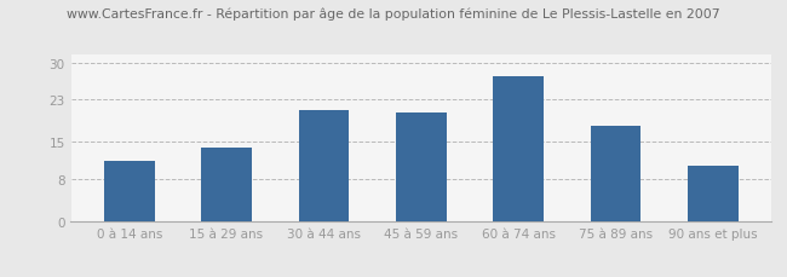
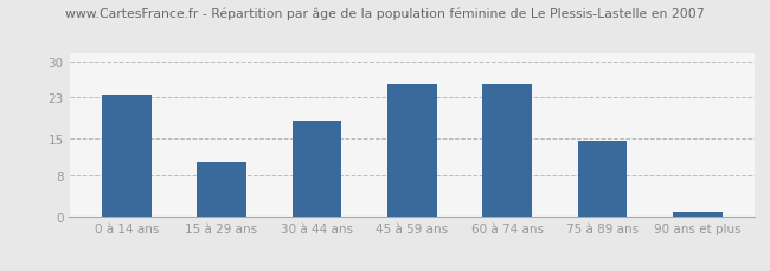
0 à 14 ans: 11.5 -> 23.5
15 à 29 ans: 14.0 -> 10.5
30 à 44 ans: 21.0 -> 18.5
45 à 59 ans: 20.5 -> 25.5
60 à 74 ans: 27.5 -> 25.5
75 à 89 ans: 18.0 -> 14.5
90 ans et plus: 10.5 -> 1.0
